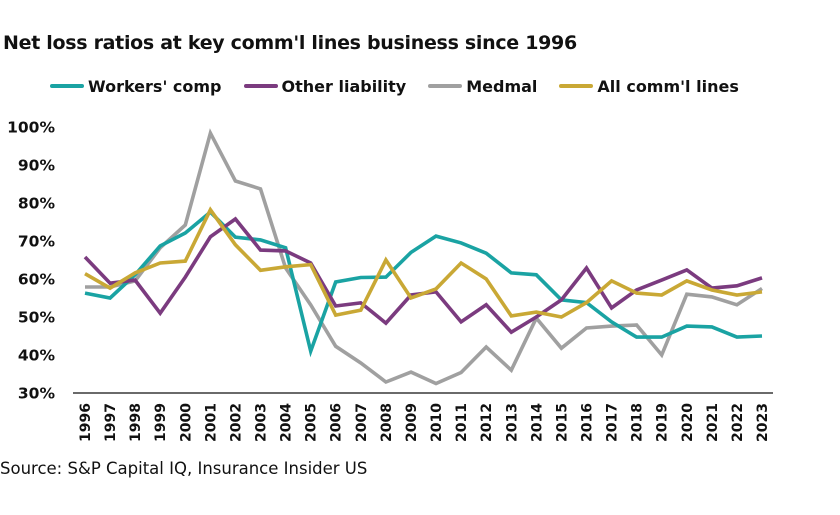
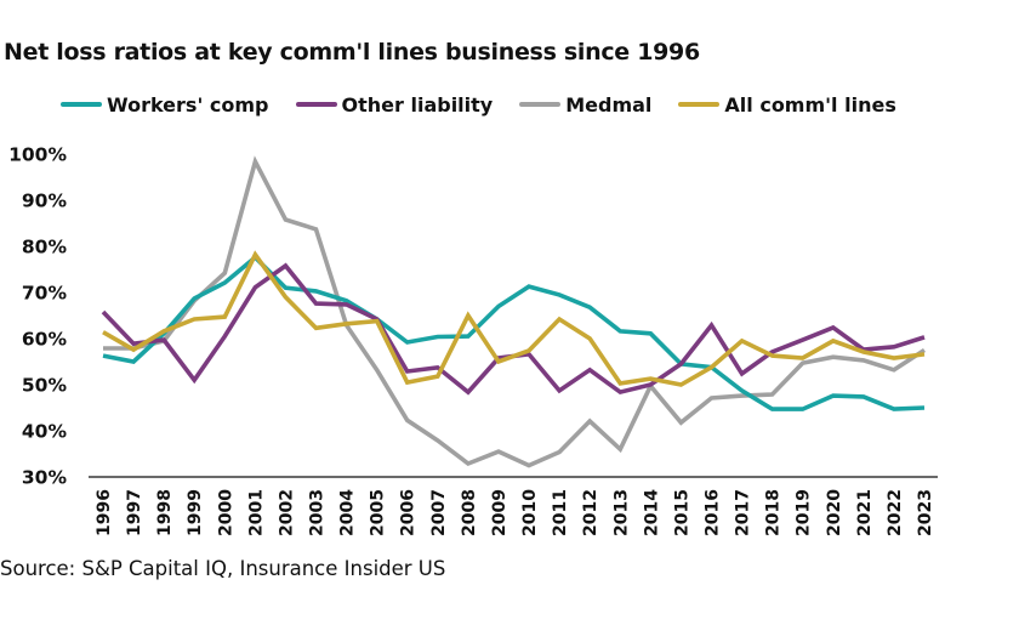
Workers' comp/2005: 41% -> 64%
Other liability/2013: 46% -> 48%
Medmal/2019: 40% -> 55%
